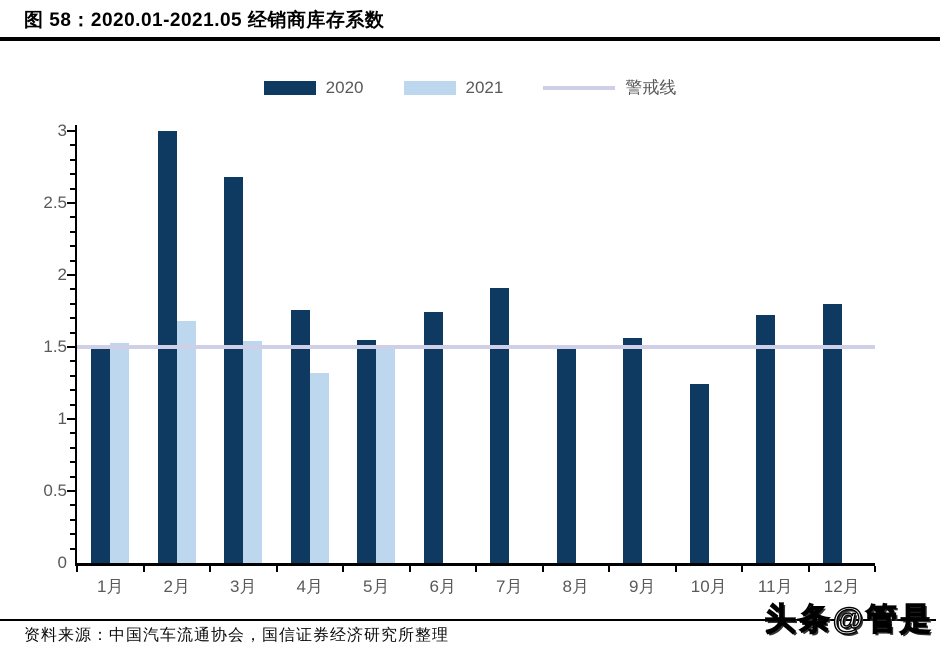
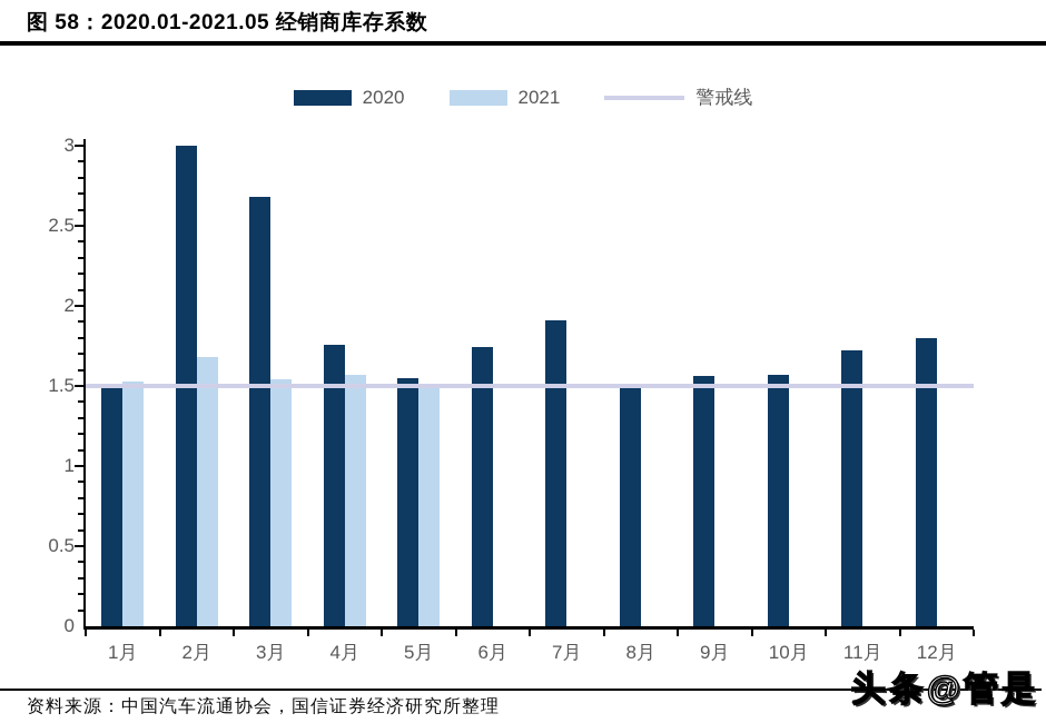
2021/4月: 1.32 -> 1.57
2020/10月: 1.24 -> 1.57
